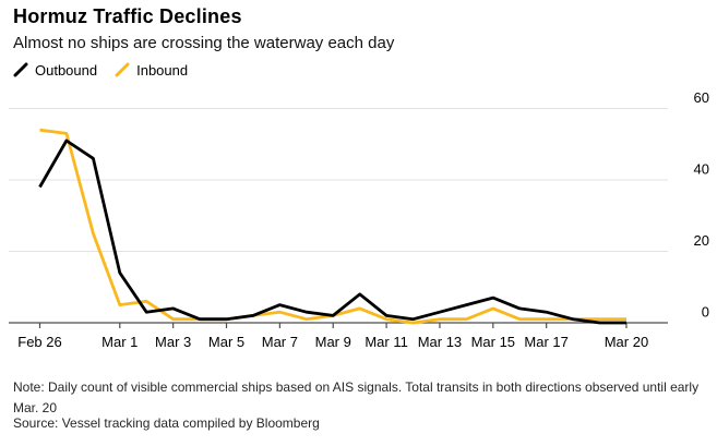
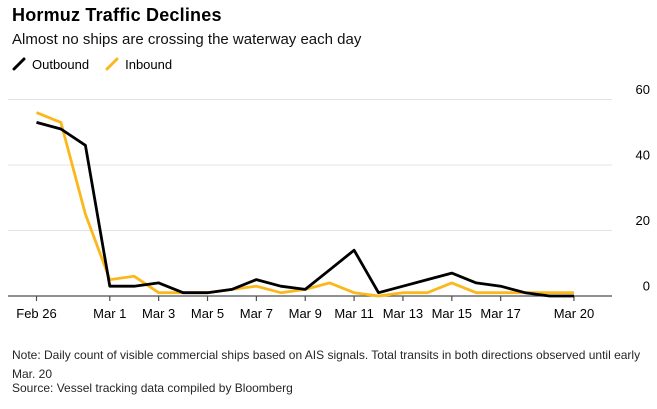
Outbound/Feb 26: 38 -> 53
Inbound/Feb 26: 54 -> 56
Outbound/Mar 1: 14 -> 3
Outbound/Mar 11: 2 -> 14
